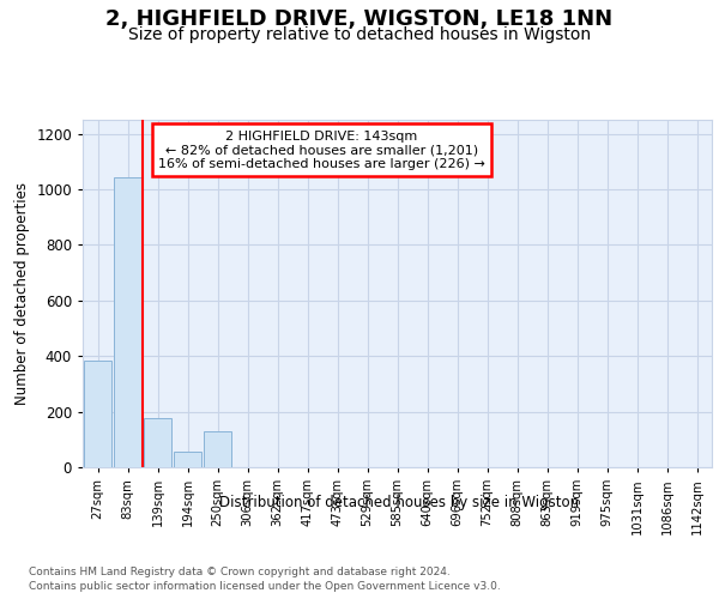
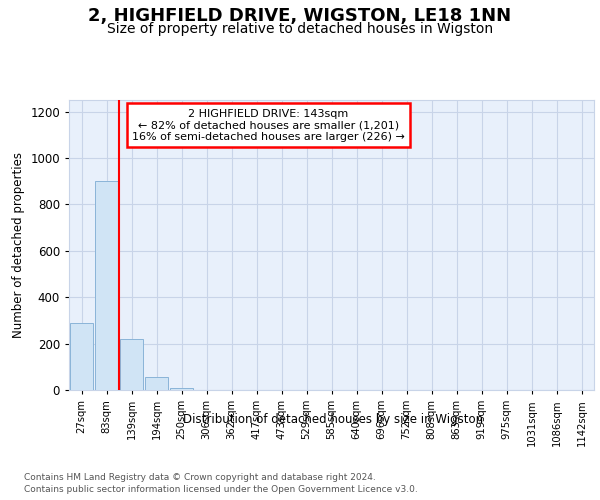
27sqm: 385 -> 290
83sqm: 1045 -> 900
139sqm: 175 -> 220
250sqm: 130 -> 10
